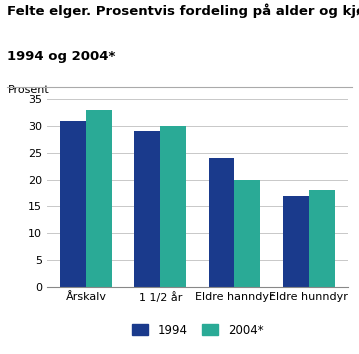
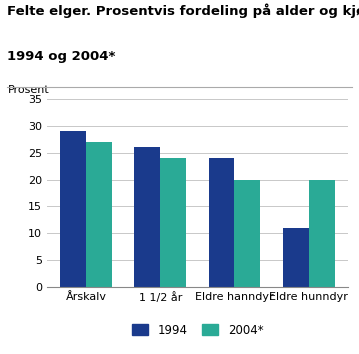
1994/Årskalv: 31 -> 29
2004*/Årskalv: 33 -> 27
1994/1 1/2 år: 29 -> 26
2004*/1 1/2 år: 30 -> 24
1994/Eldre hunndyr: 17 -> 11
2004*/Eldre hunndyr: 18 -> 20
